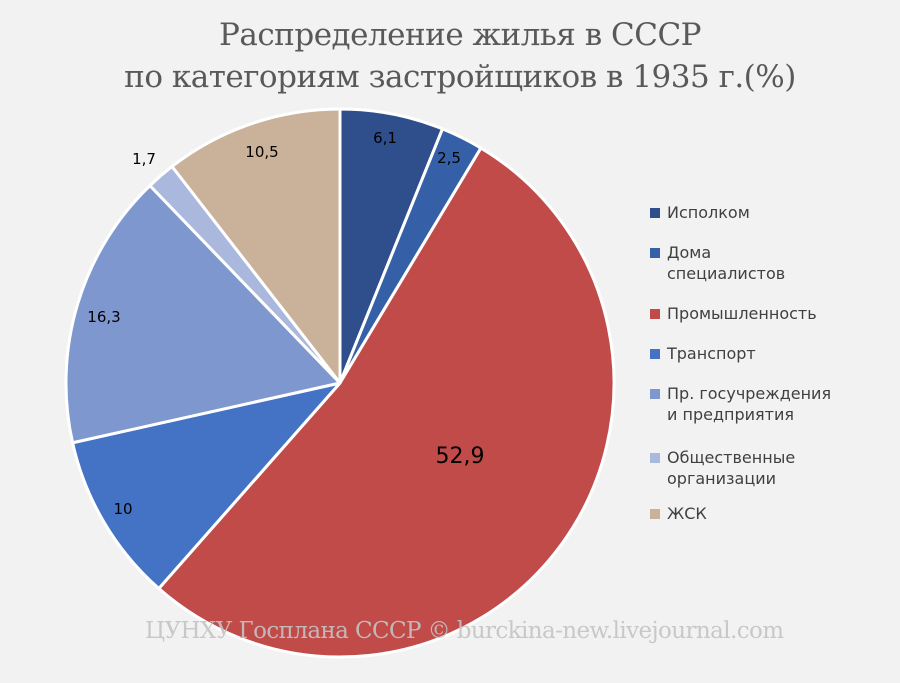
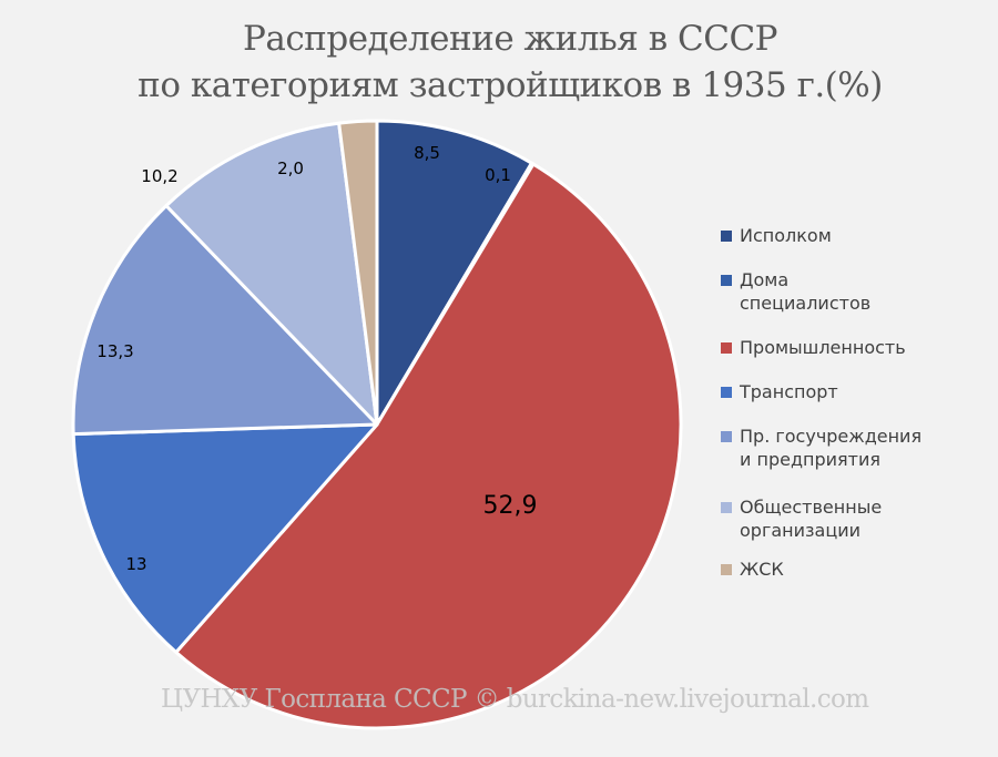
Исполком: 6,1 -> 8,5
Дома специалистов: 2,5 -> 0,1
Транспорт: 10 -> 13
Пр. госучреждения и предприятия: 16,3 -> 13,3
Общественные организации: 1,7 -> 10,2
ЖСК: 10,5 -> 2,0
